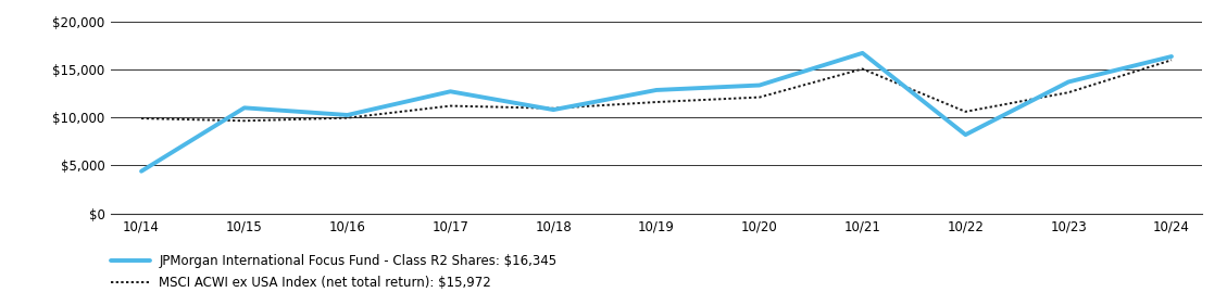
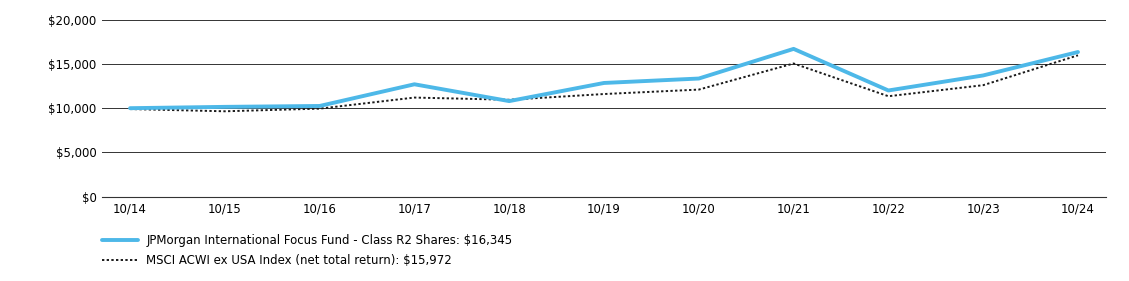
JPMorgan International Focus Fund - Class R2 Shares: $16,345/10/14: $4,400 -> $10,000
JPMorgan International Focus Fund - Class R2 Shares: $16,345/10/15: $11,000 -> $10,200
JPMorgan International Focus Fund - Class R2 Shares: $16,345/10/22: $8,200 -> $12,000
MSCI ACWI ex USA Index (net total return): $15,972/10/22: $10,600 -> $11,400
